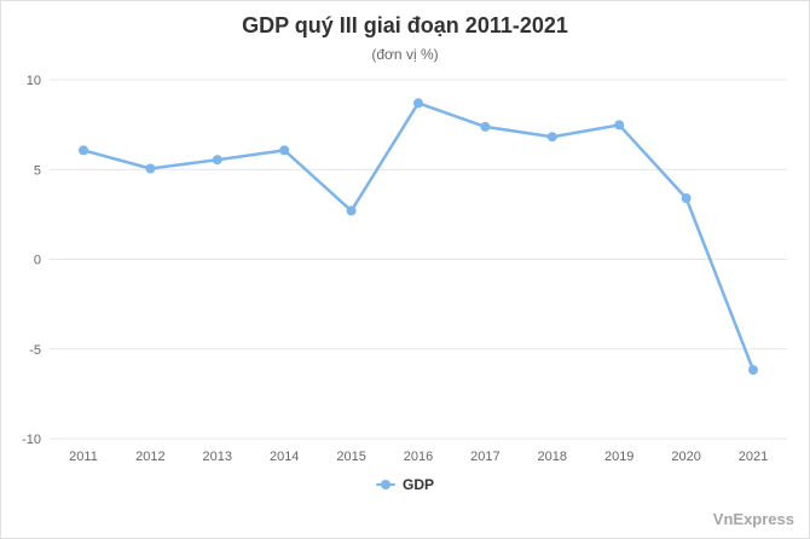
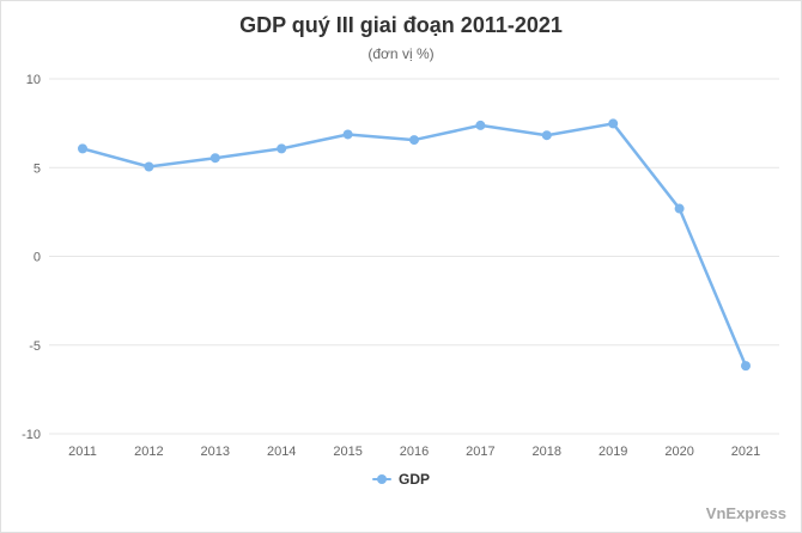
2015: 2.7 -> 6.9
2016: 8.7 -> 6.6
2020: 3.4 -> 2.7
